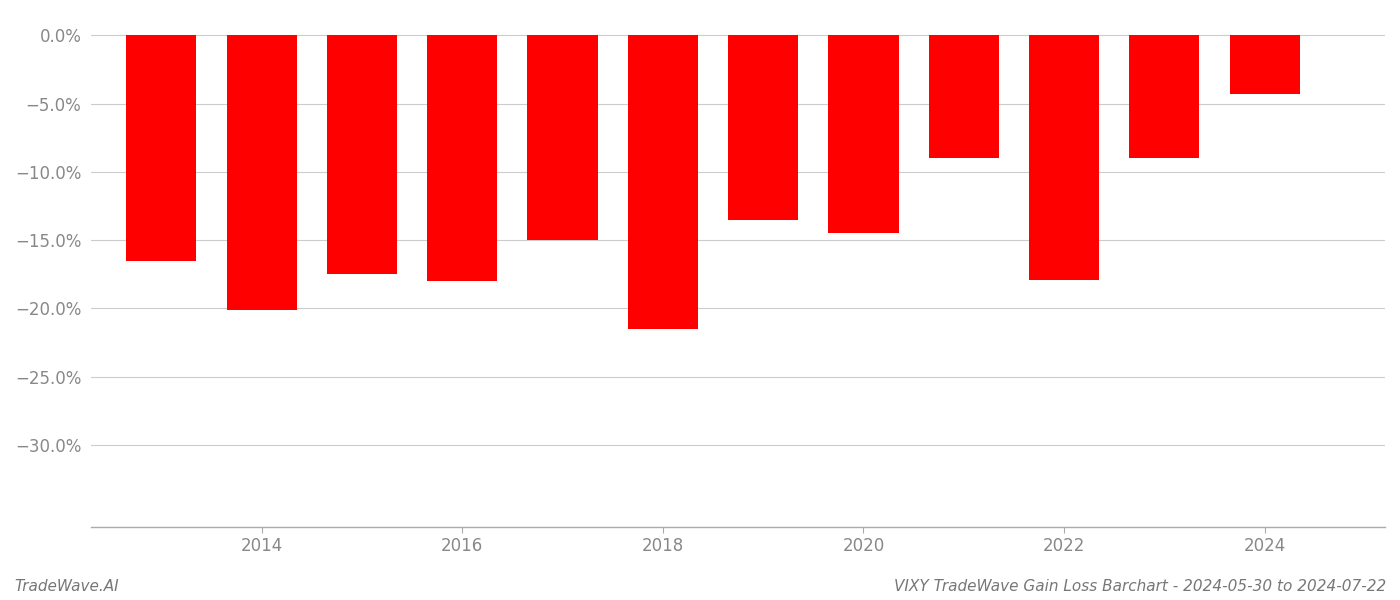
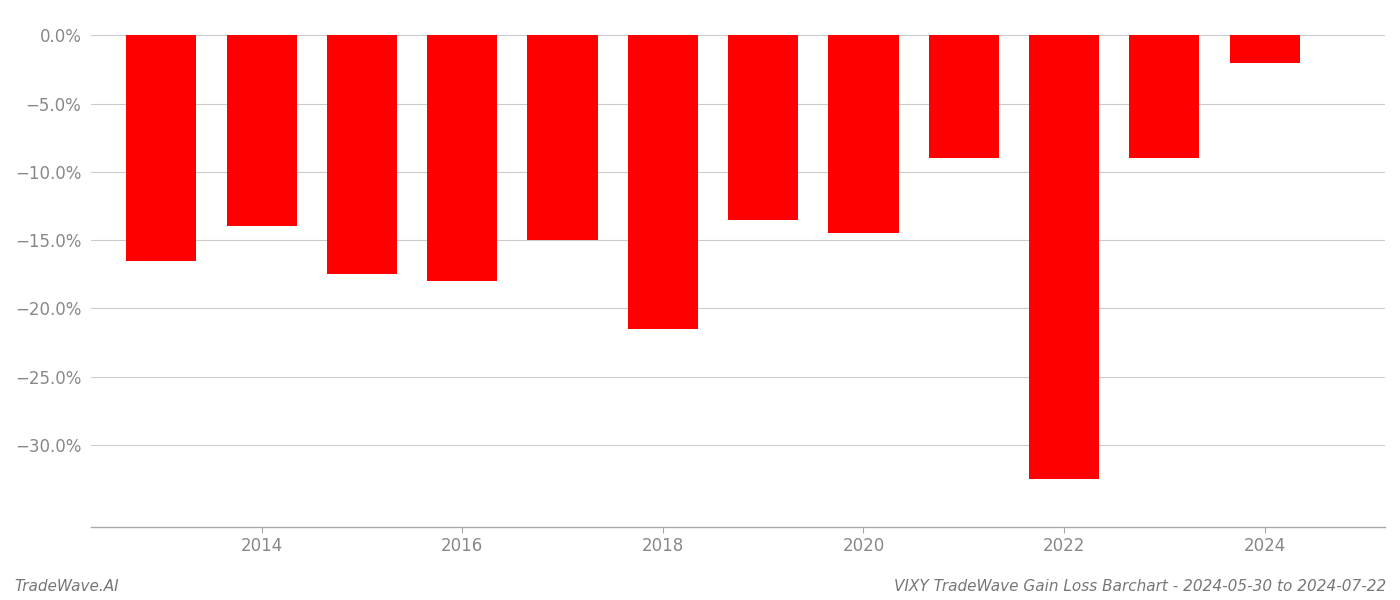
2014: -20.1% -> -14.0%
2022: -17.9% -> -32.5%
2024: -4.3% -> -2.0%
